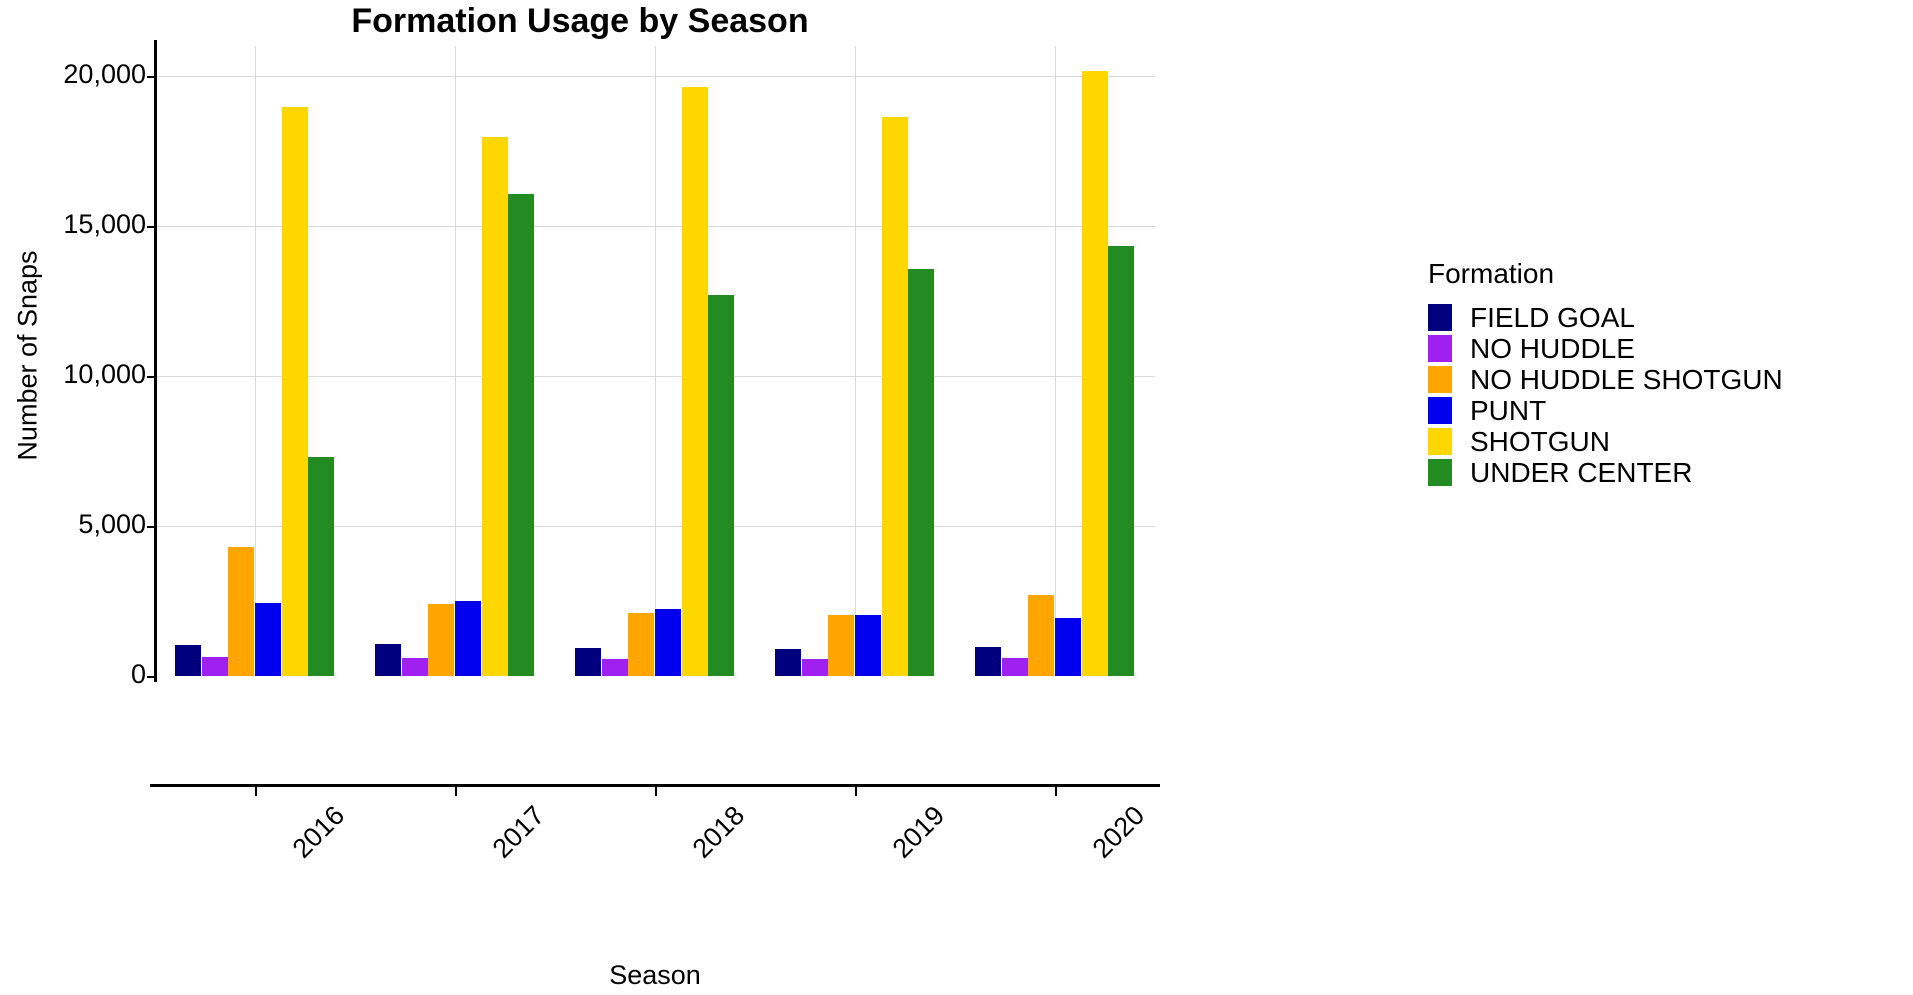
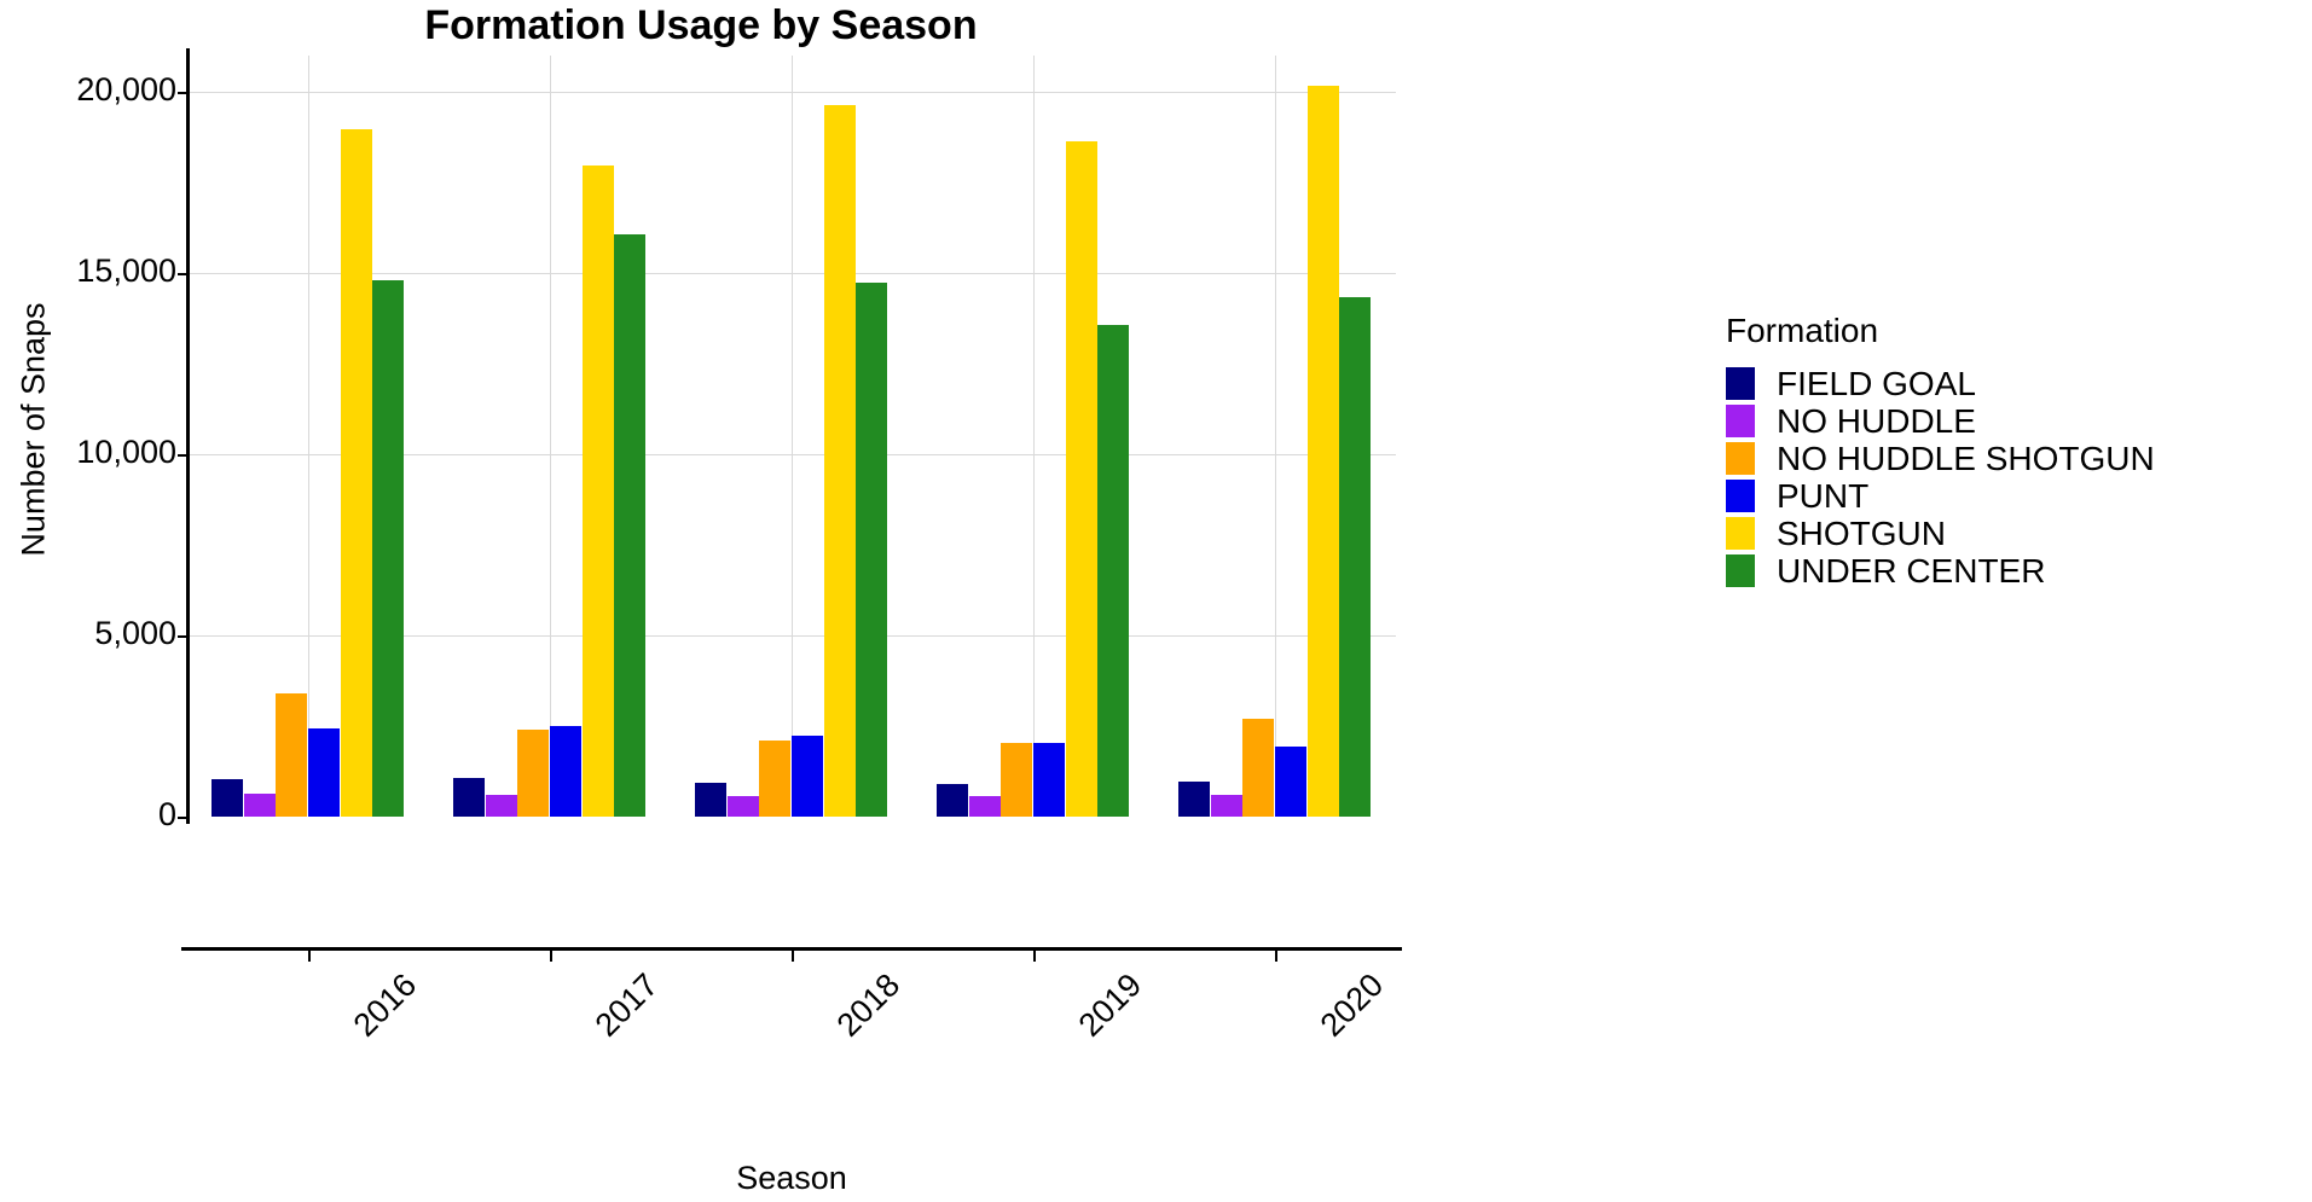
NO HUDDLE SHOTGUN/2016: 4300 -> 3400
UNDER CENTER/2016: 7300 -> 14800
UNDER CENTER/2018: 12700 -> 14700
